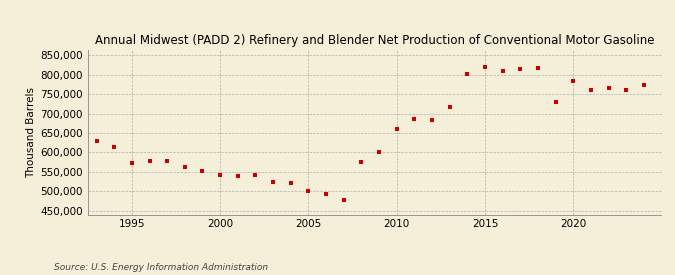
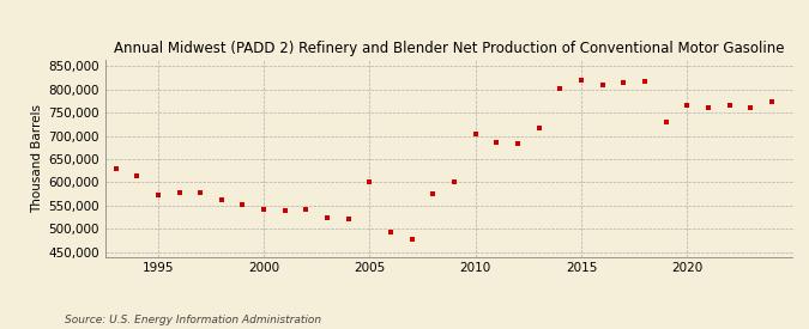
2005: 500,000 -> 600,000
2010: 660,000 -> 705,000
2020: 785,000 -> 765,000
